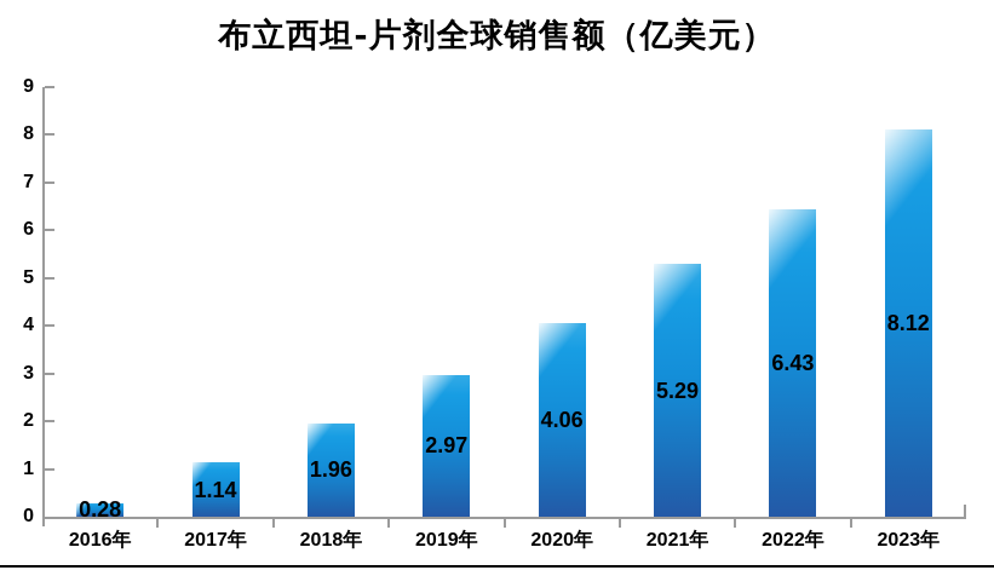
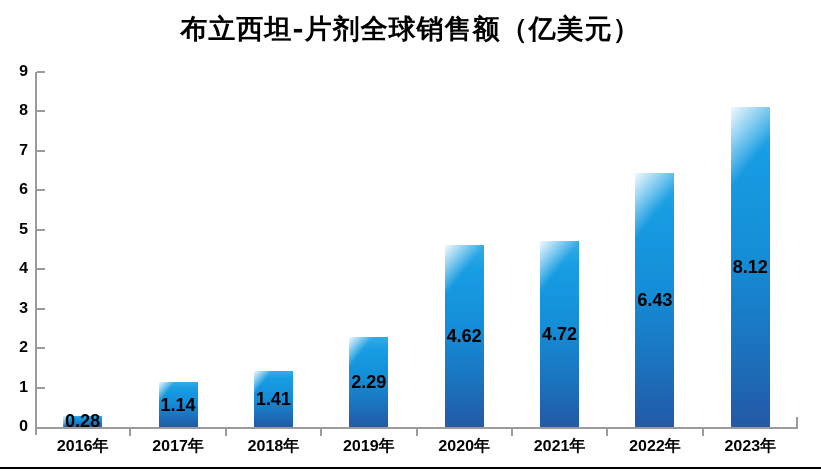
2018年: 1.96 -> 1.41
2019年: 2.97 -> 2.29
2020年: 4.06 -> 4.62
2021年: 5.29 -> 4.72
